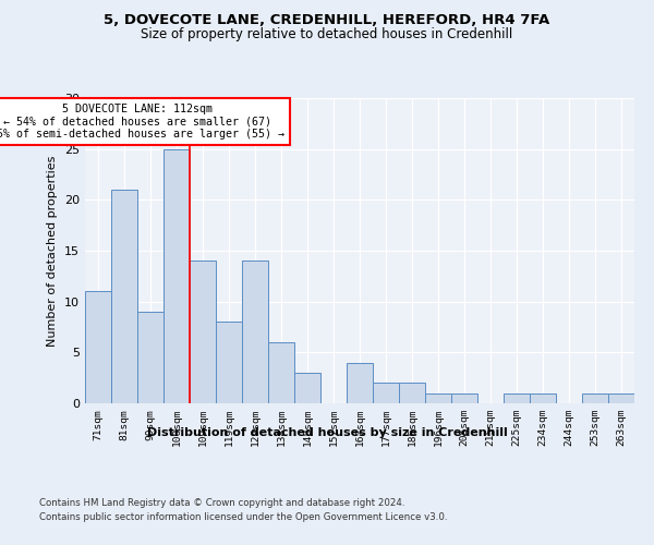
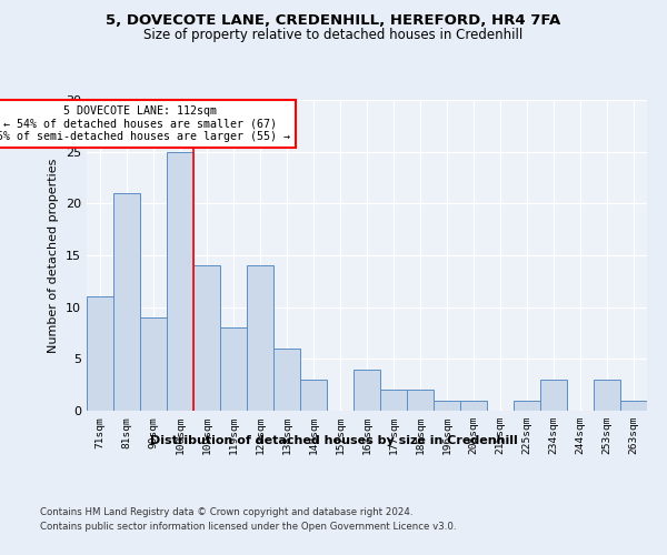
234sqm: 1 -> 3
253sqm: 1 -> 3
